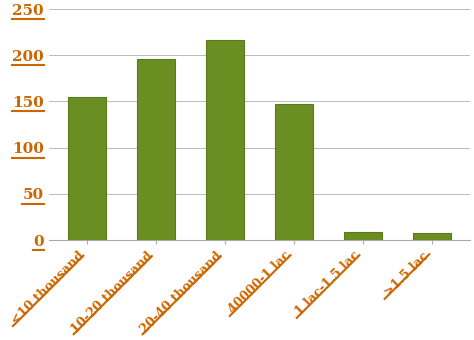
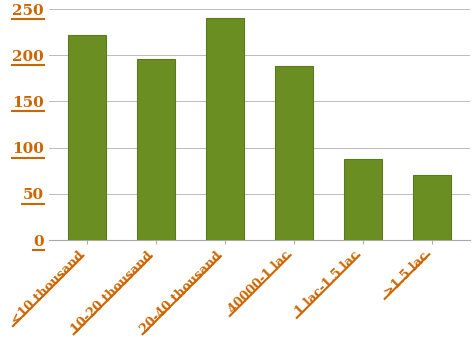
<10 thousand: 155 -> 222
20-40 thousand: 217 -> 240
40000-1 lac: 147 -> 188
1 lac-1.5 lac: 9 -> 88
>1.5 lac: 8 -> 70
